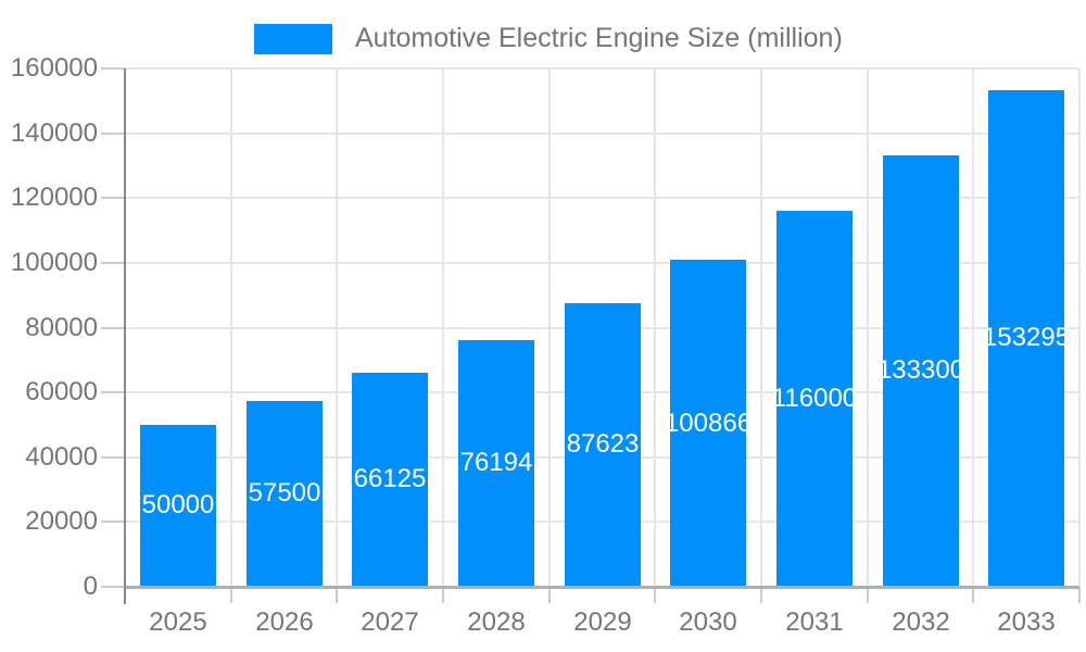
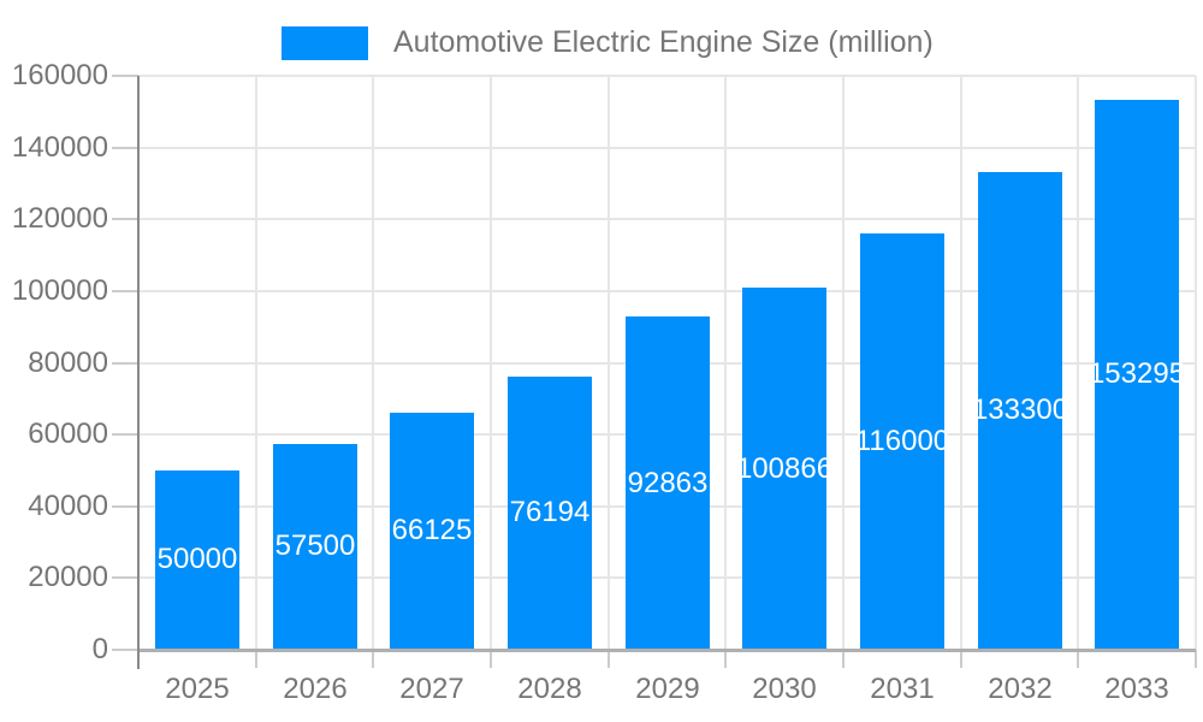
2029: 87623 -> 92863
